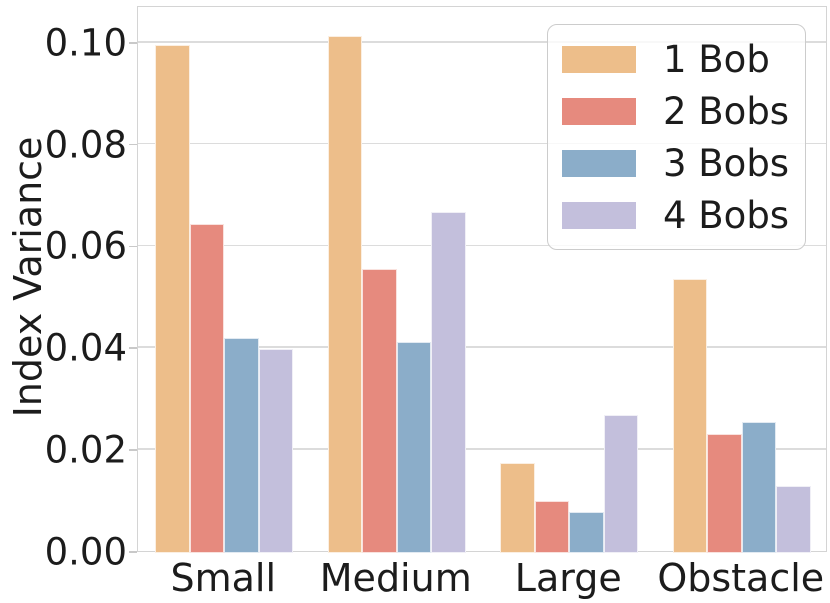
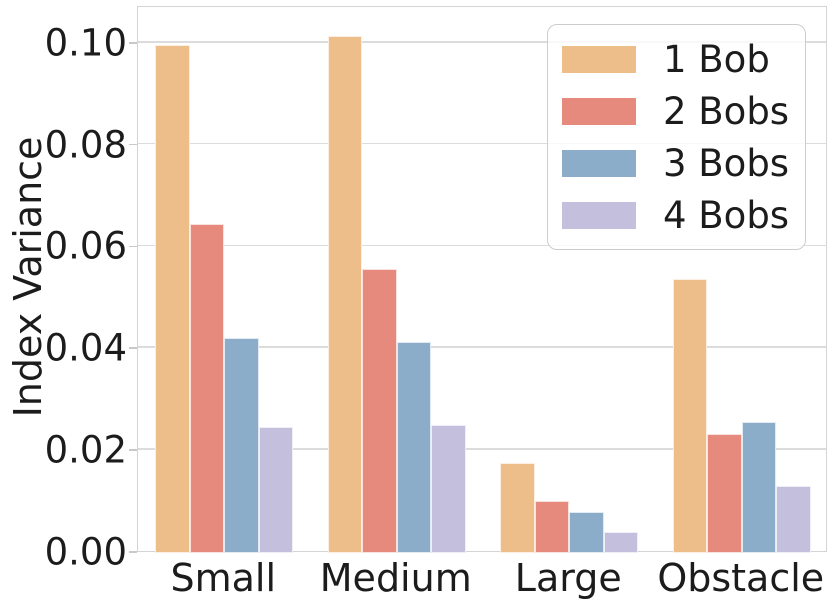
4 Bobs/Small: 0.040 -> 0.025
4 Bobs/Medium: 0.067 -> 0.025
4 Bobs/Large: 0.027 -> 0.004
